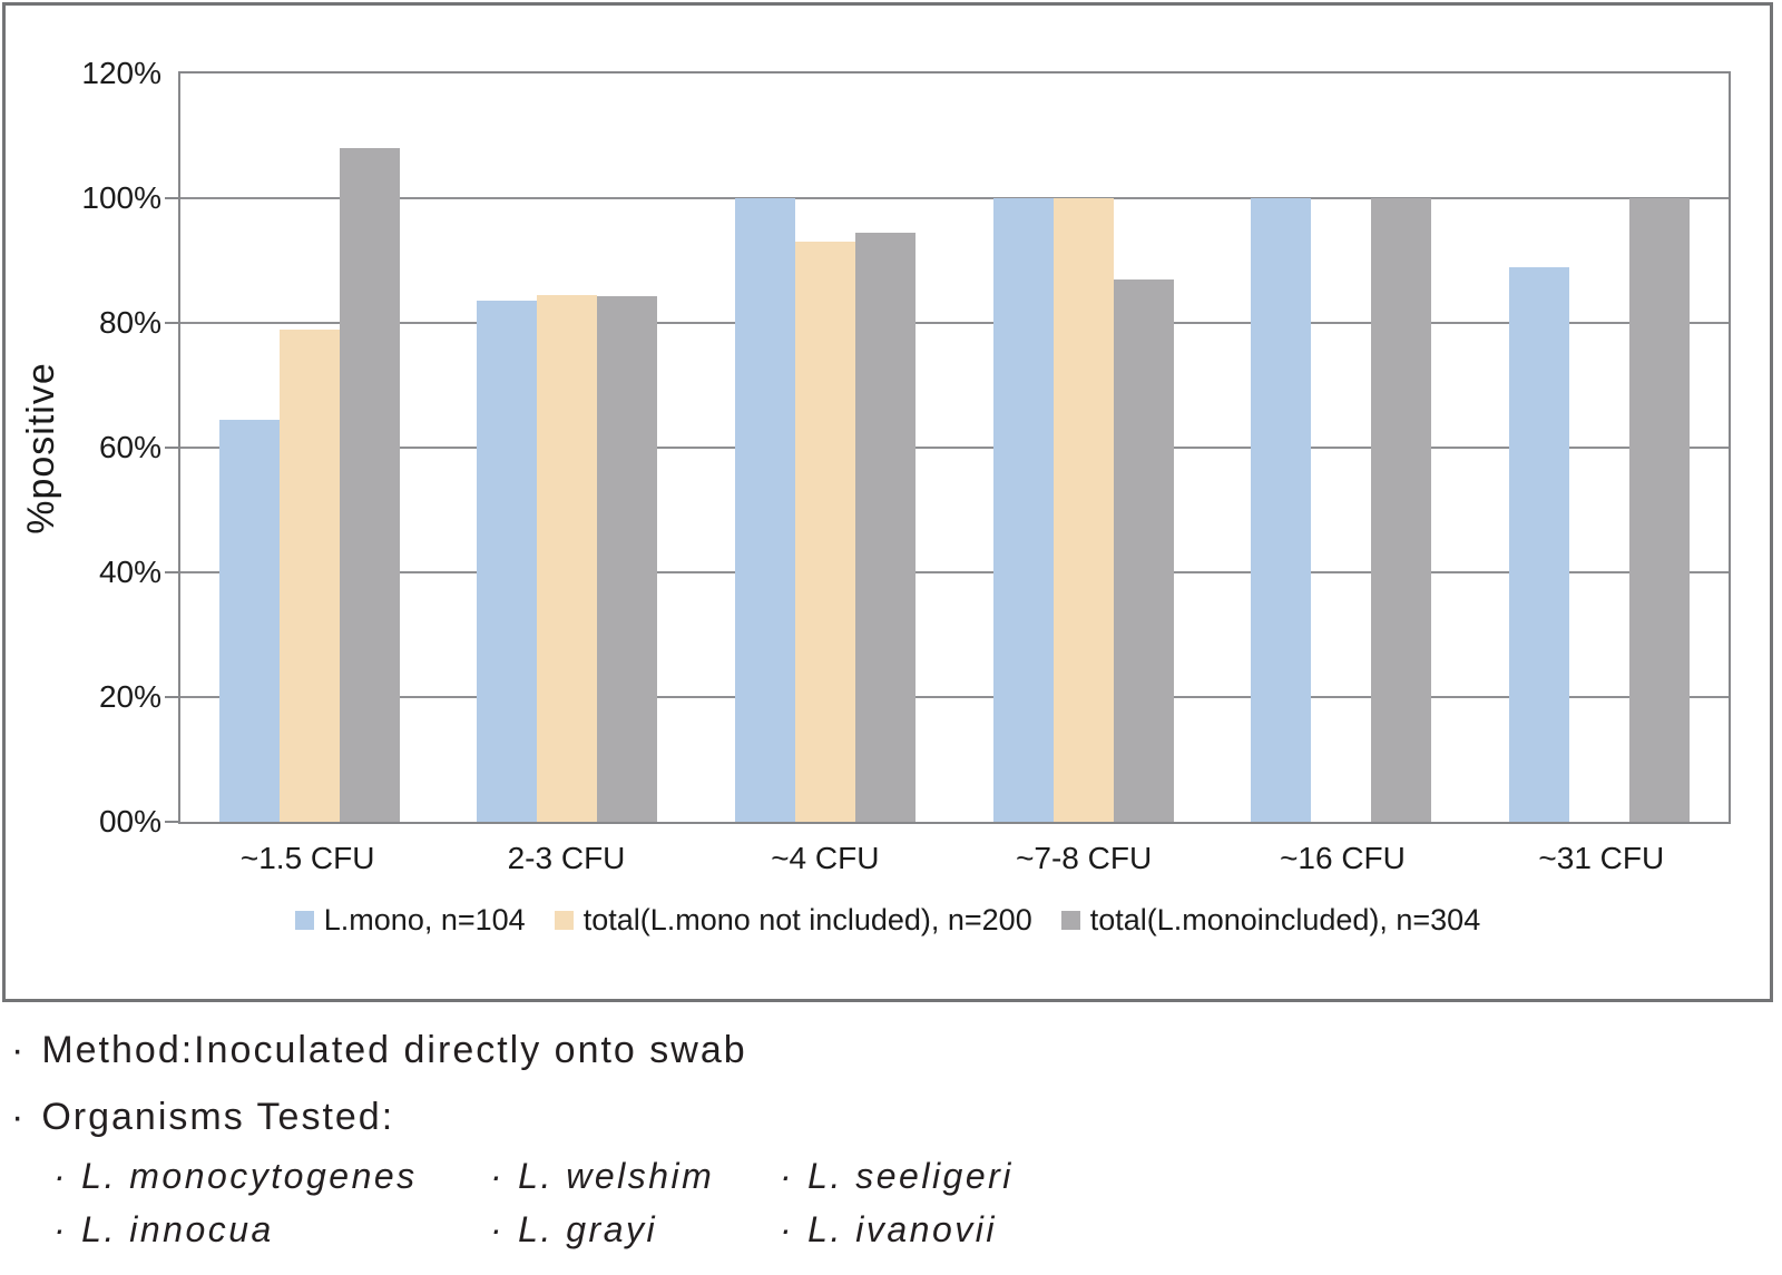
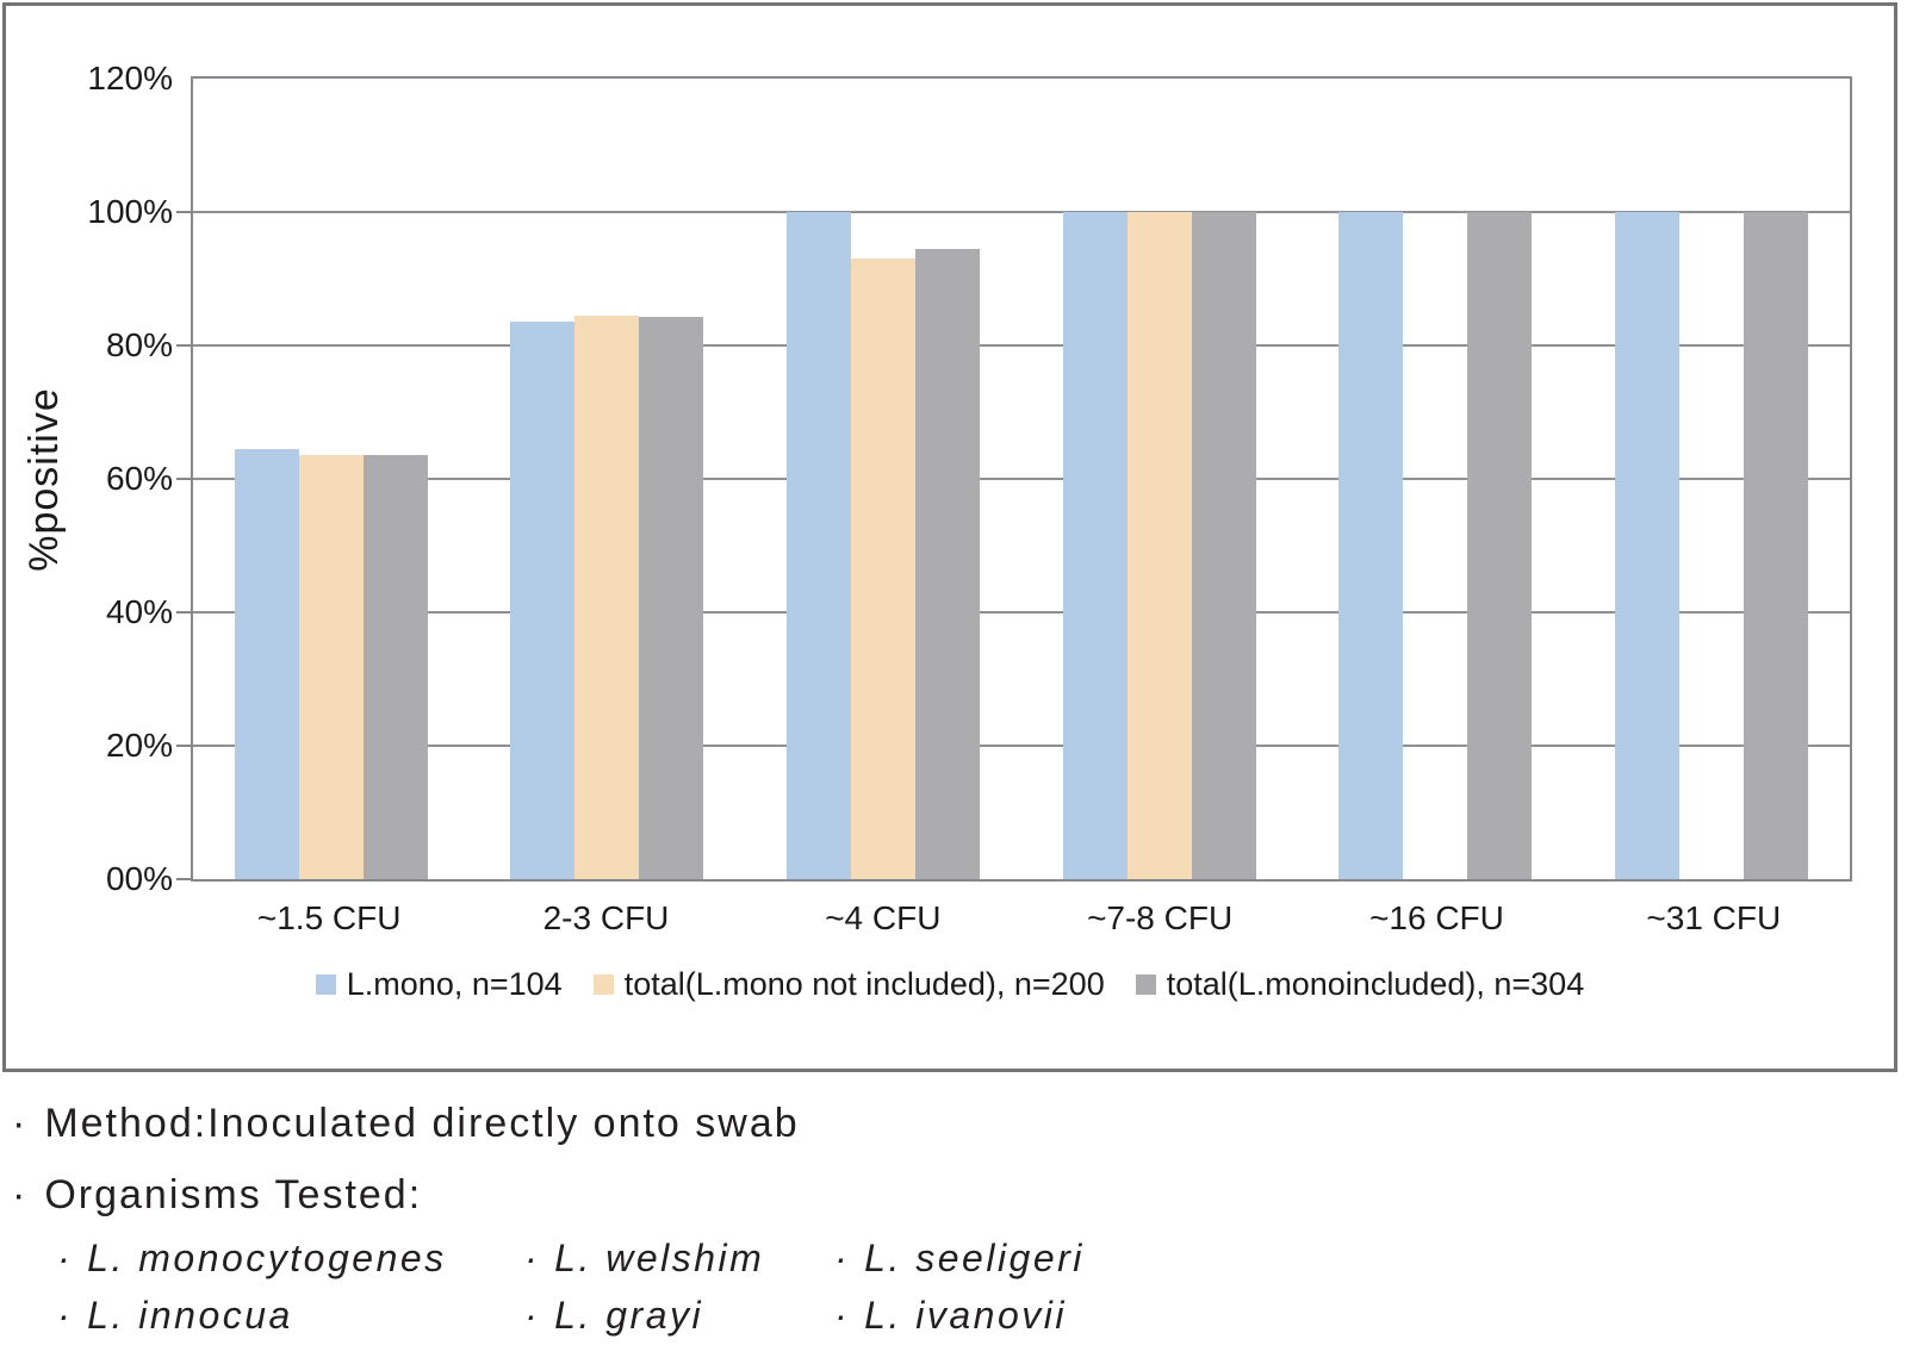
total(L.mono not included), n=200/~1.5 CFU: 79% -> 64%
total(L.monoincluded), n=304/~1.5 CFU: 108% -> 64%
total(L.monoincluded), n=304/~7-8 CFU: 87% -> 100%
L.mono, n=104/~31 CFU: 89% -> 100%
